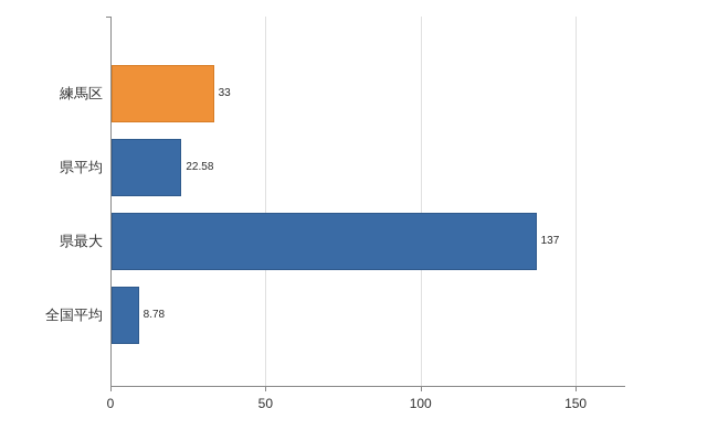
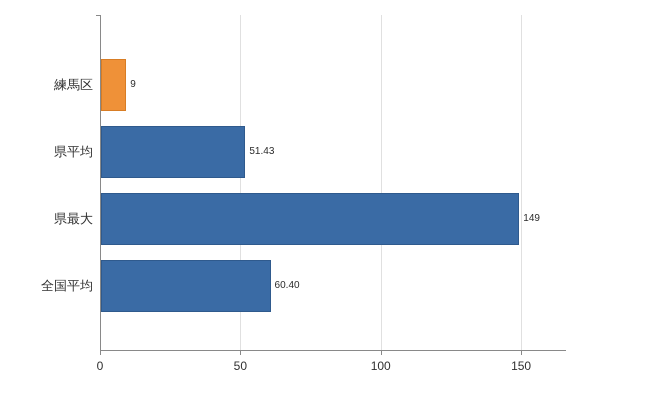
練馬区: 33 -> 9
県平均: 22.58 -> 51.43
県最大: 137 -> 149
全国平均: 8.78 -> 60.40
